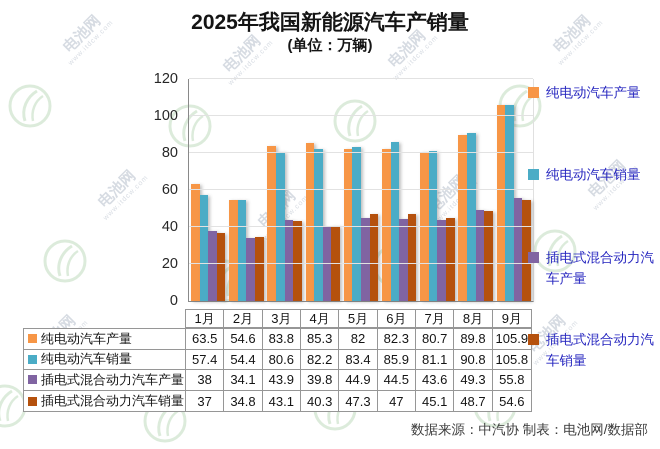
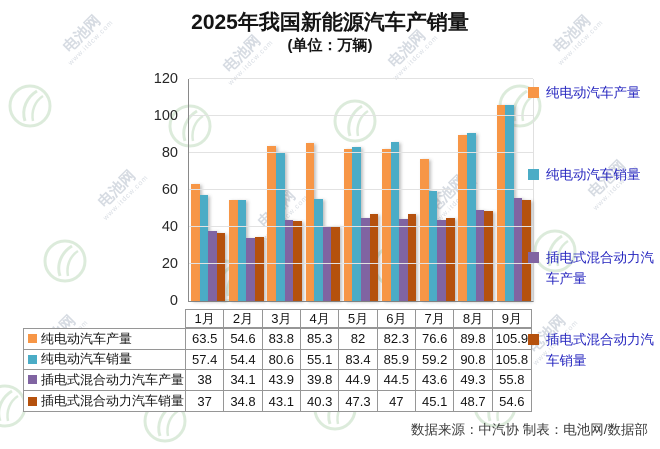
纯电动汽车销量/4月: 82.2 -> 55.1
纯电动汽车产量/7月: 80.7 -> 76.6
纯电动汽车销量/7月: 81.1 -> 59.2
